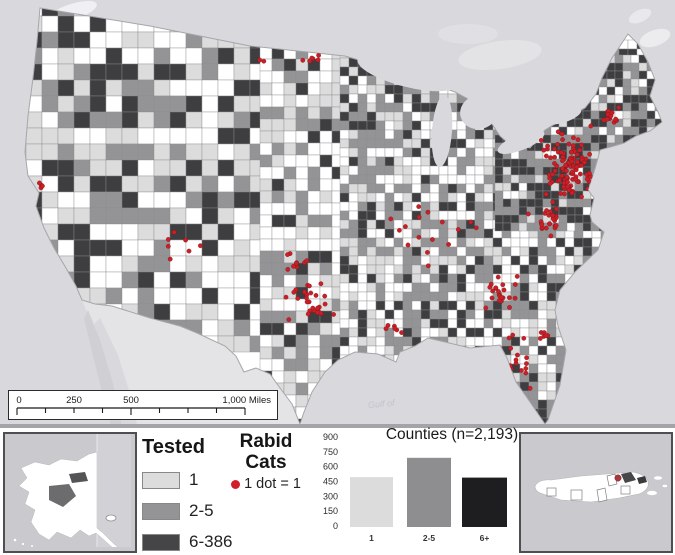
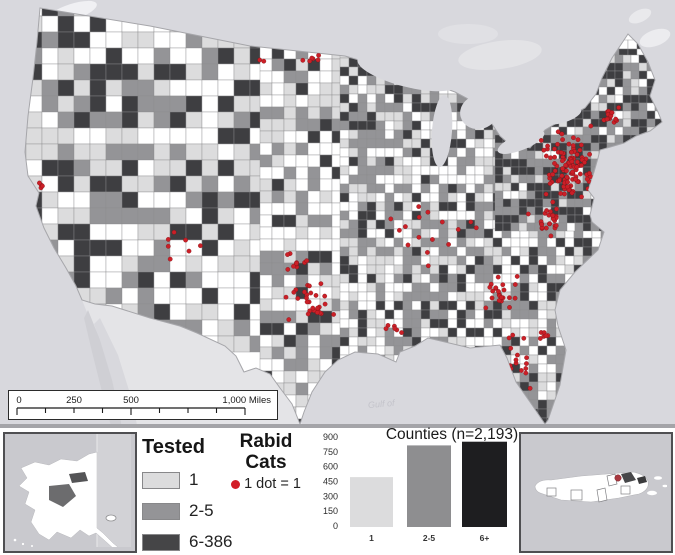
2-5: 700 -> 800
6+: 500 -> 900
